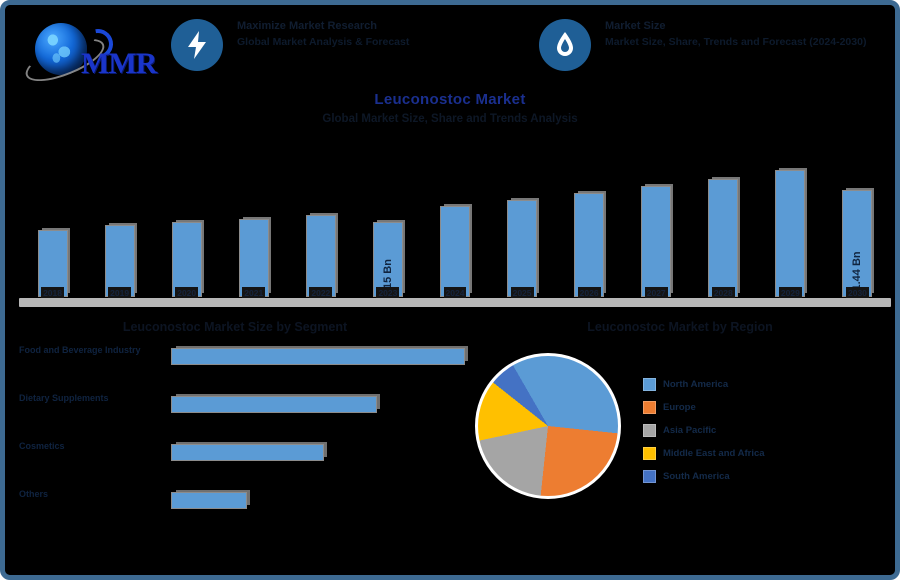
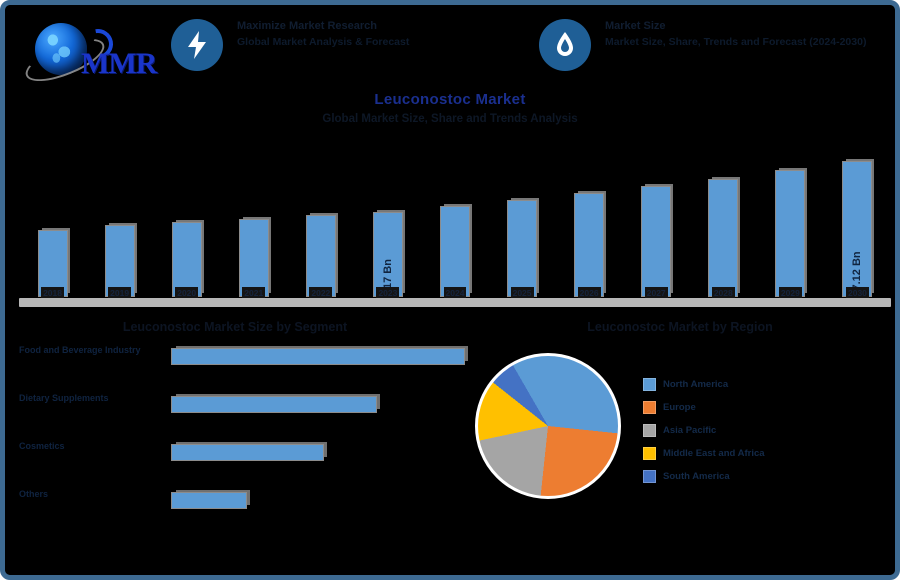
Leuconostoc Market/2023: 15 -> 17
Leuconostoc Market/2030: 21.44 -> 27.12
